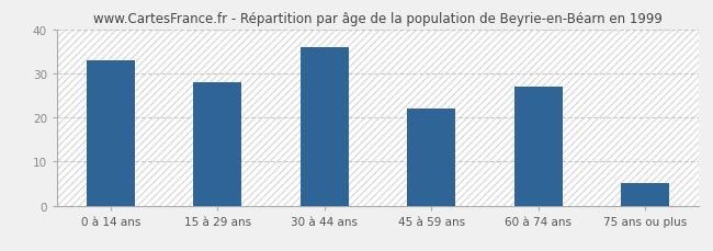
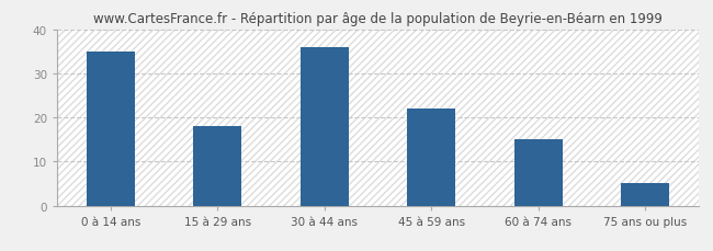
0 à 14 ans: 33 -> 35
15 à 29 ans: 28 -> 18
60 à 74 ans: 27 -> 15
